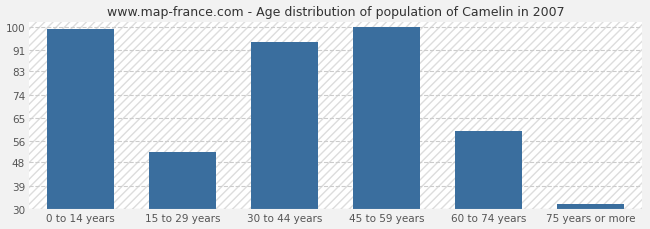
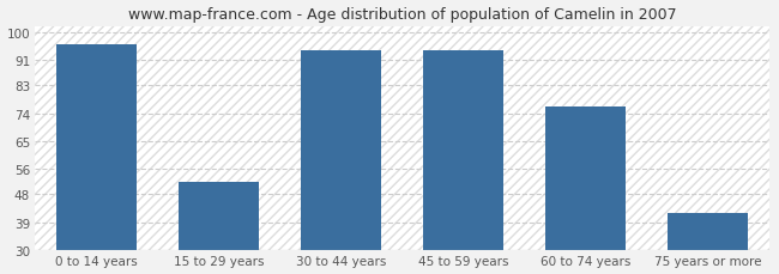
0 to 14 years: 99 -> 96
45 to 59 years: 100 -> 94
60 to 74 years: 60 -> 76
75 years or more: 32 -> 42
